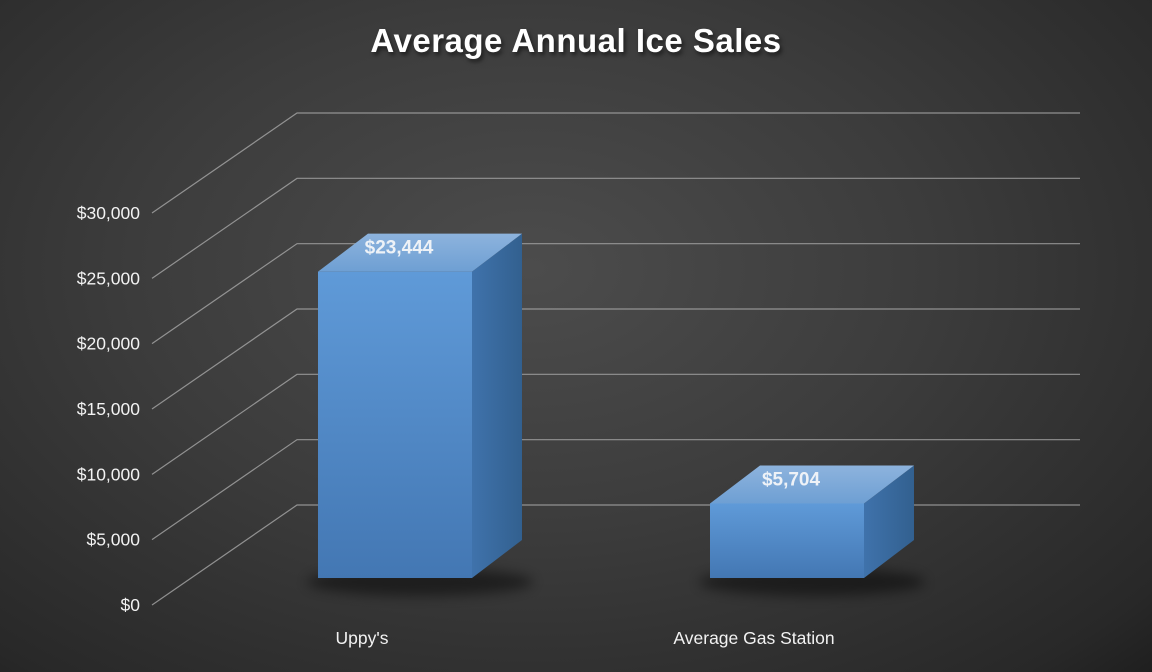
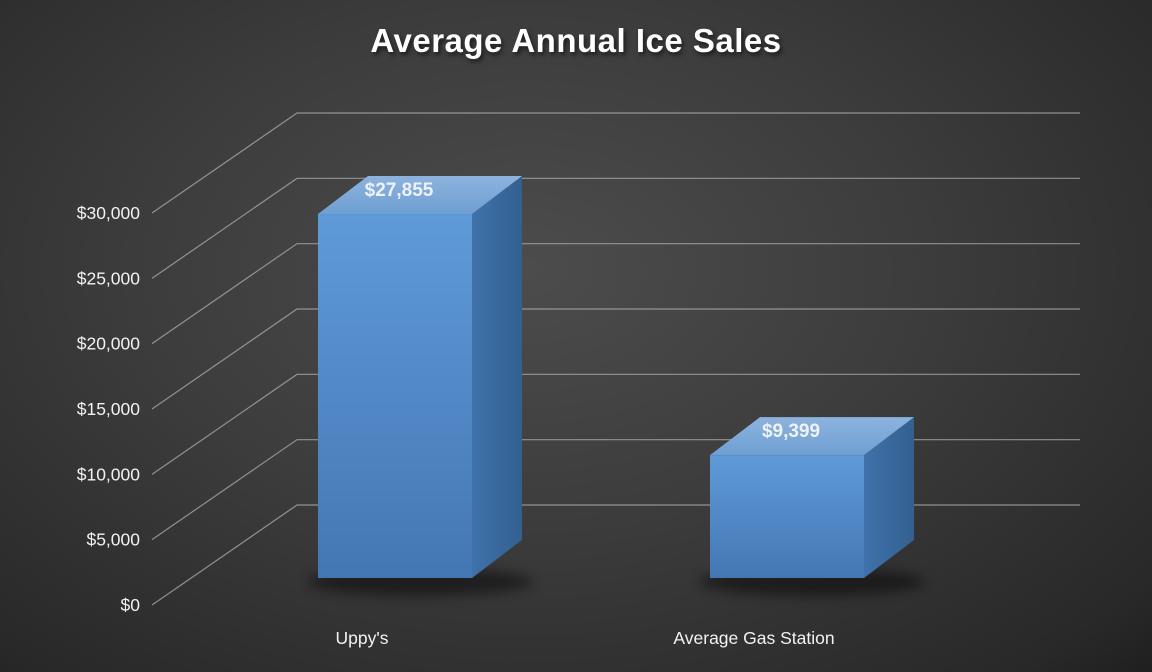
Uppy's: $23,444 -> $27,855
Average Gas Station: $5,704 -> $9,399
